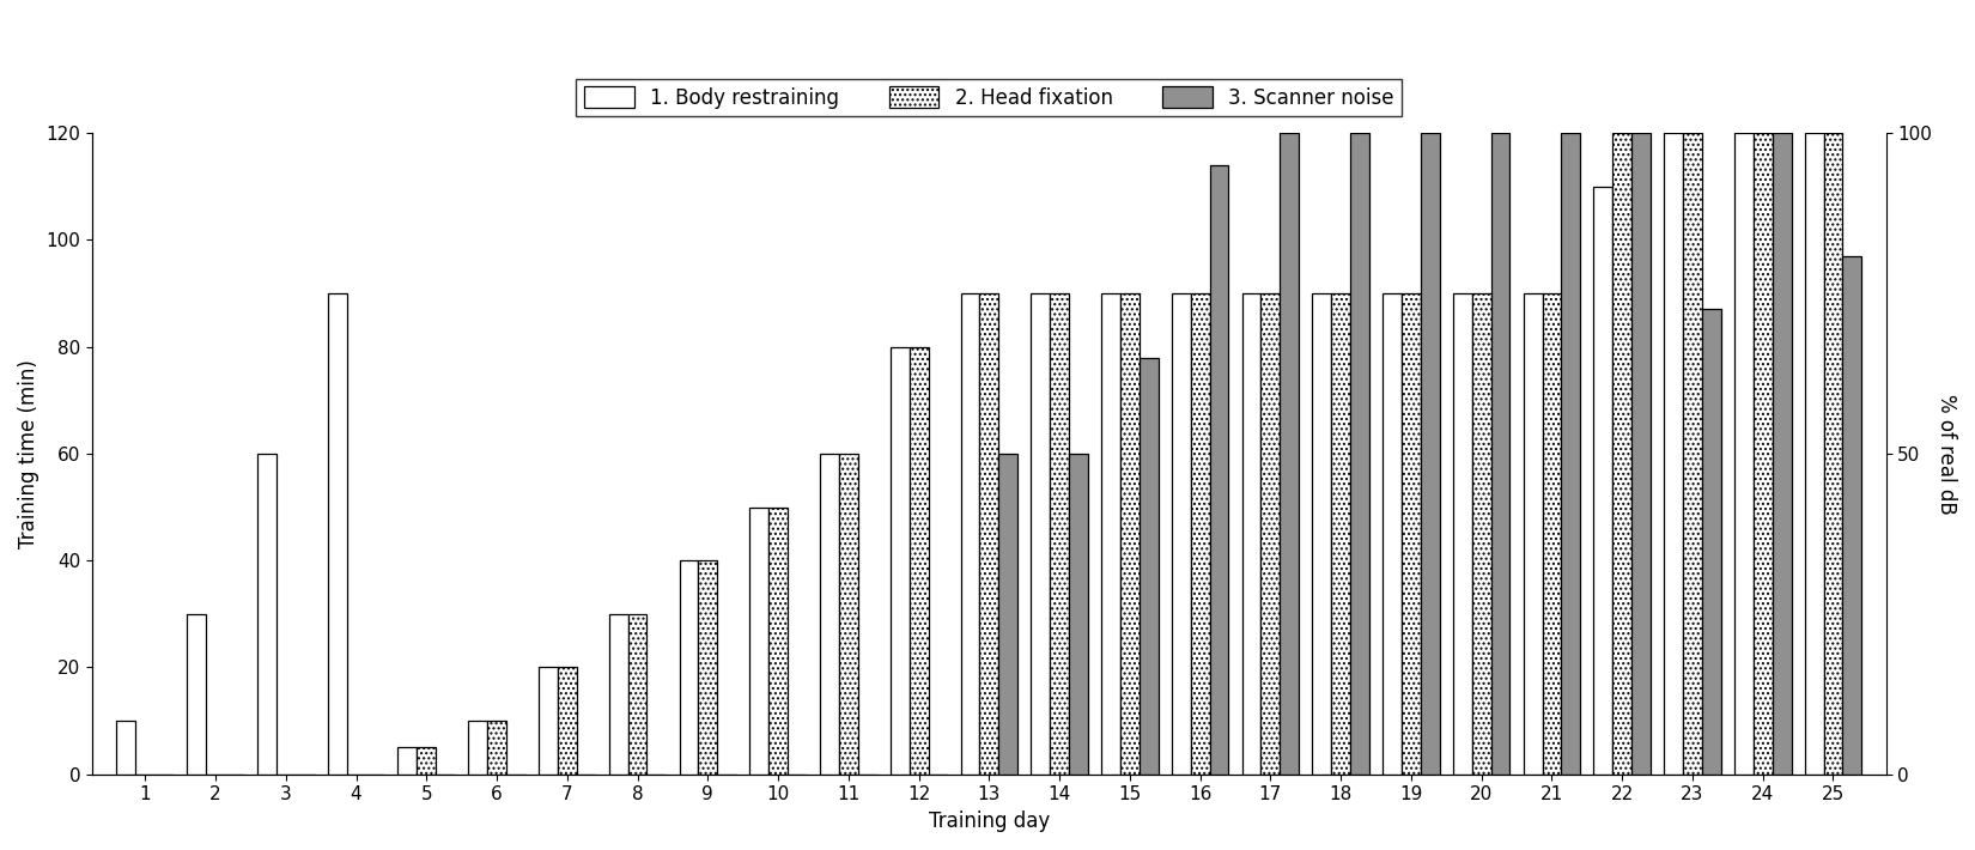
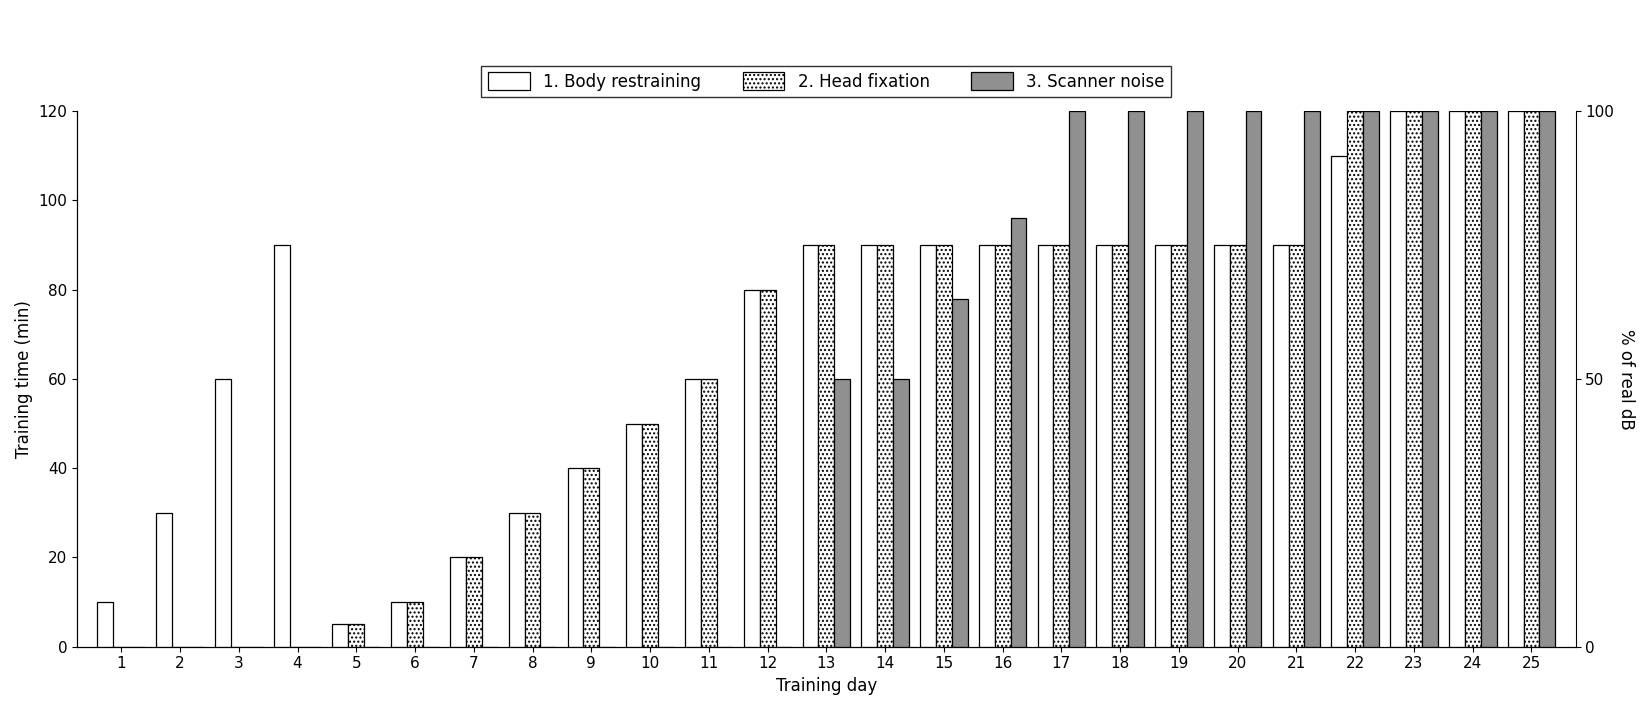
3. Scanner noise/16: 114 -> 96
3. Scanner noise/23: 87 -> 120
3. Scanner noise/25: 97 -> 120
